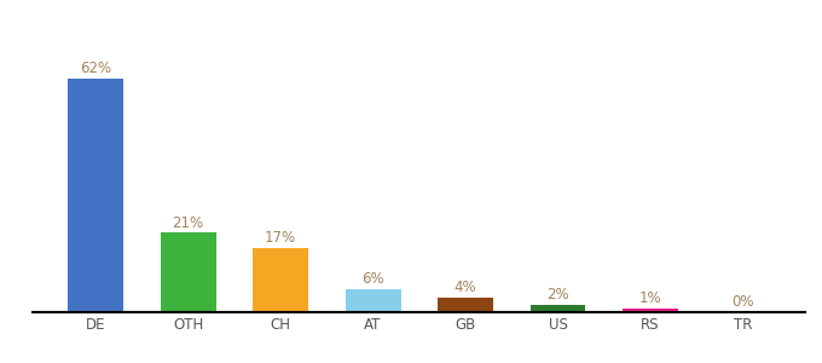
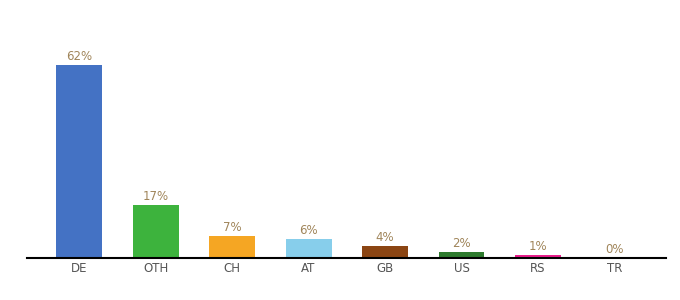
OTH: 21% -> 17%
CH: 17% -> 7%
